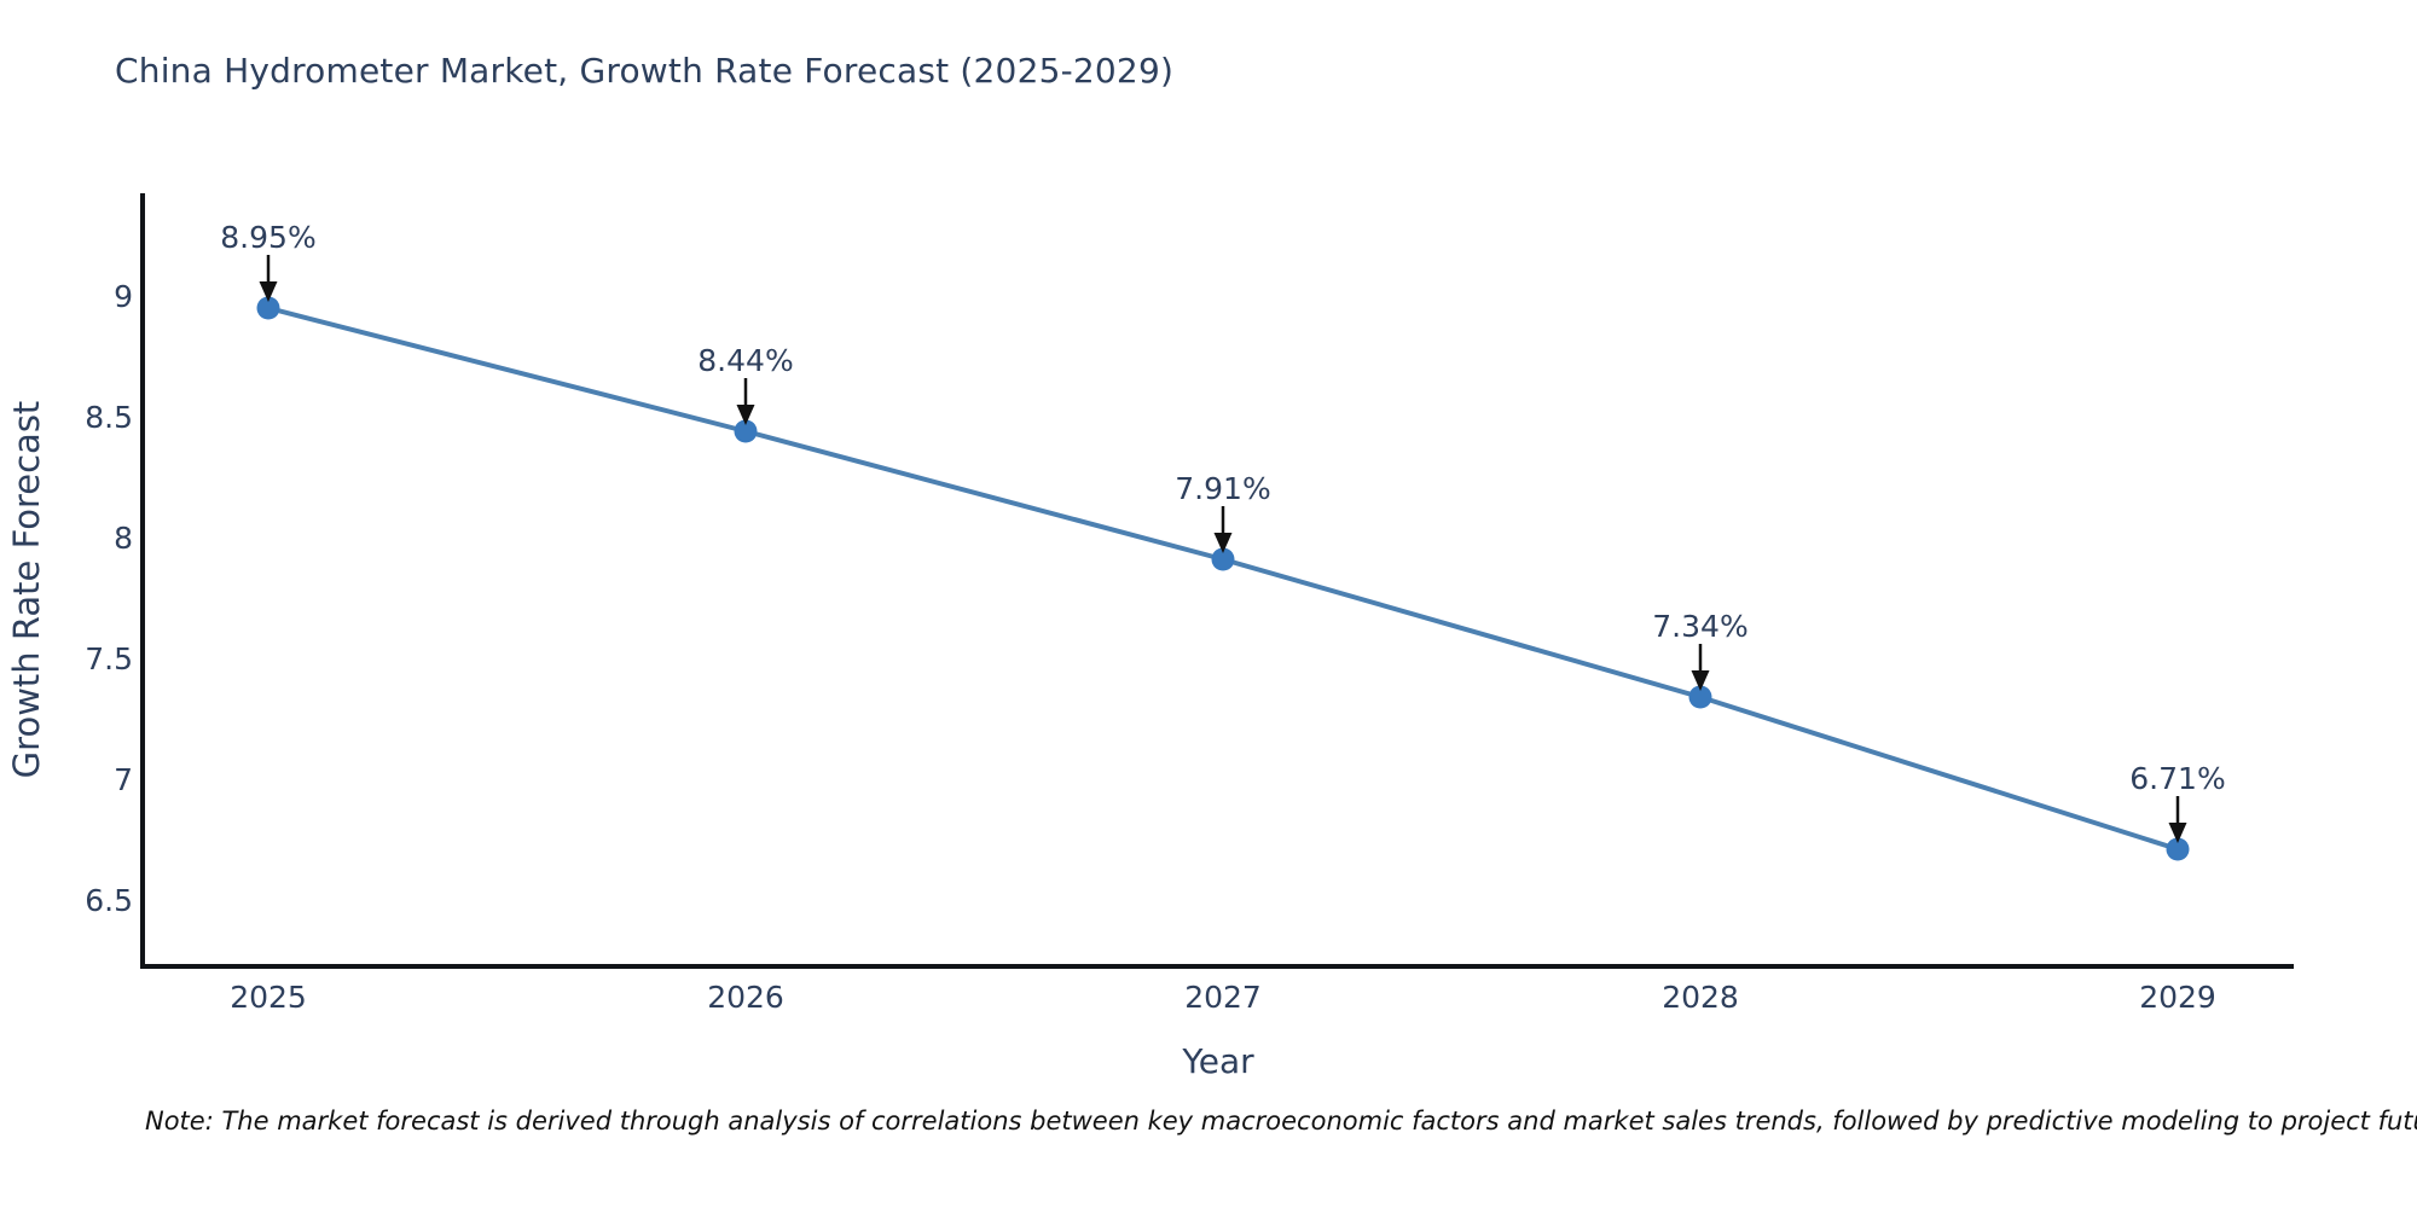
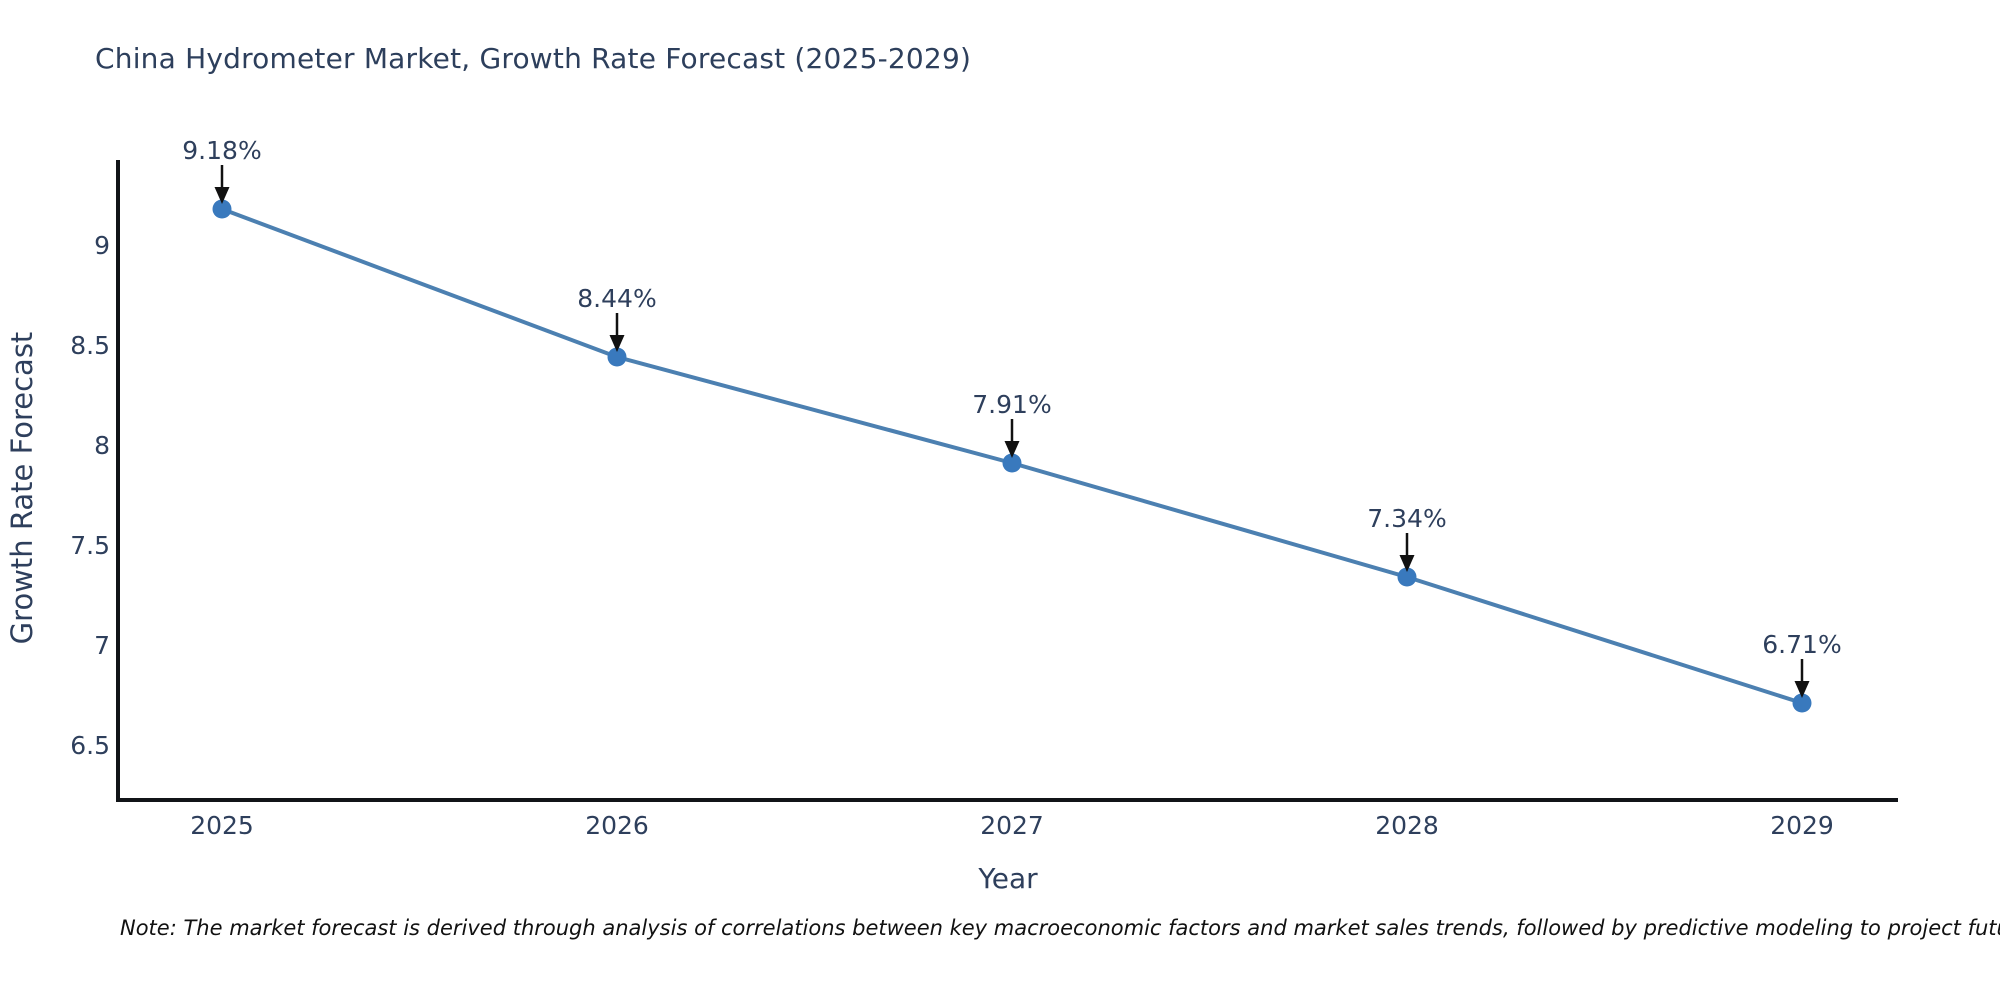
2025: 8.95% -> 9.18%
